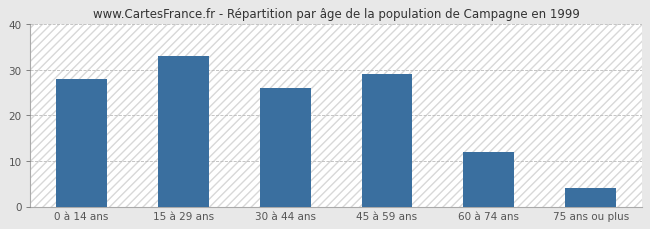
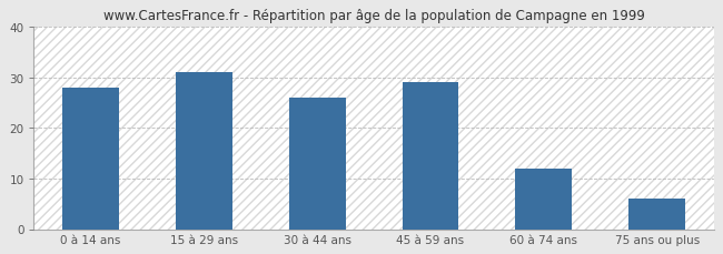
15 à 29 ans: 33 -> 31
75 ans ou plus: 4 -> 6
